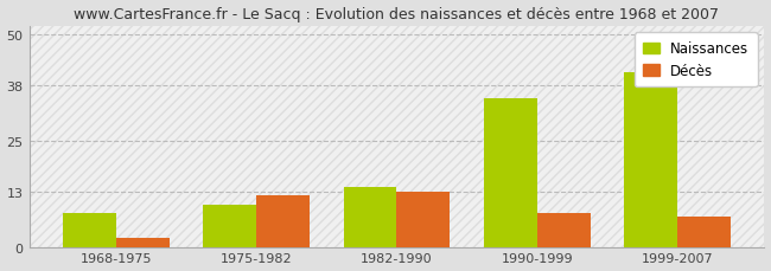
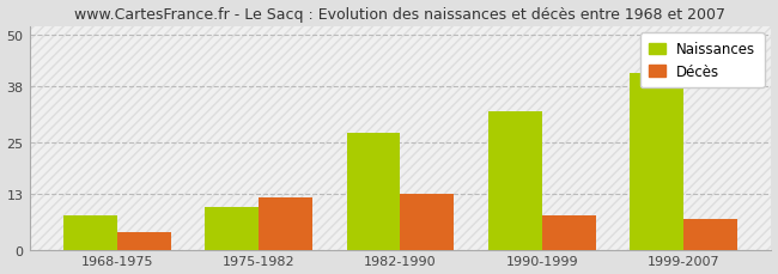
Décès/1968-1975: 2 -> 4
Naissances/1982-1990: 14 -> 27
Naissances/1990-1999: 35 -> 32
